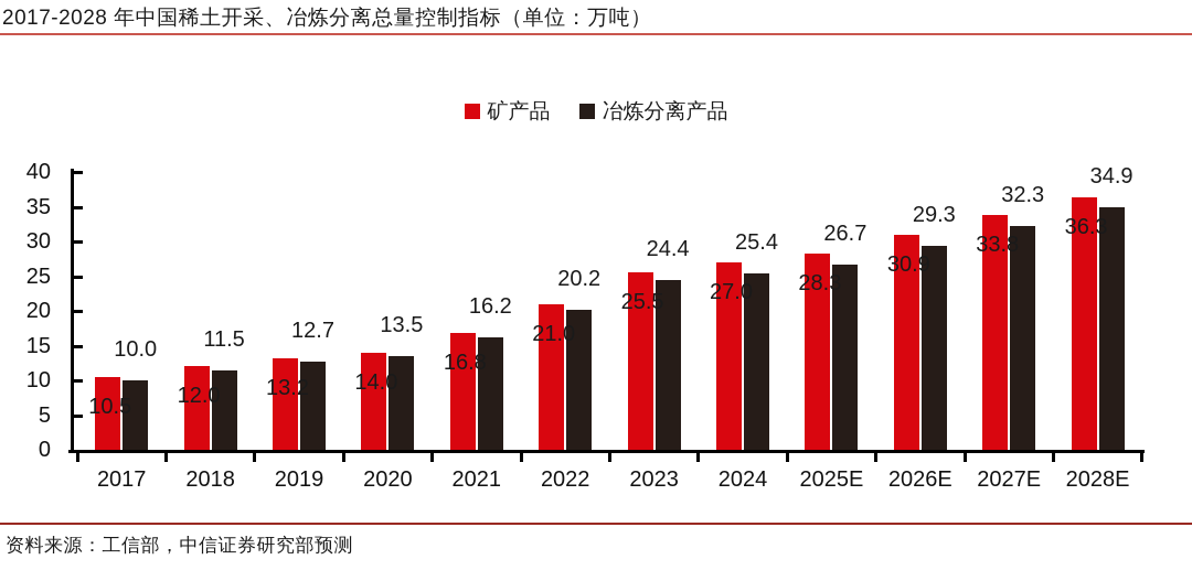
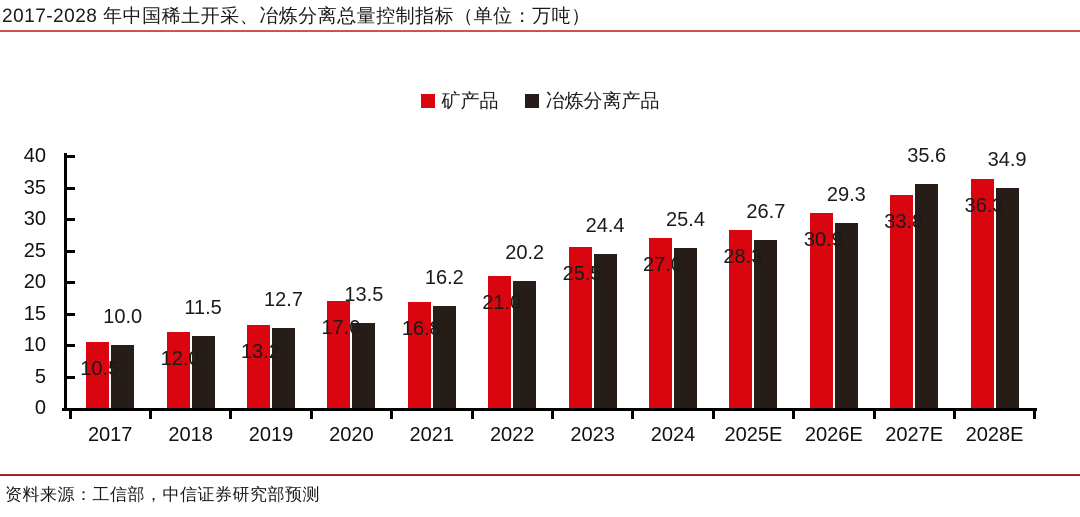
矿产品/2020: 14.0 -> 17.0
冶炼分离产品/2027E: 32.3 -> 35.6
